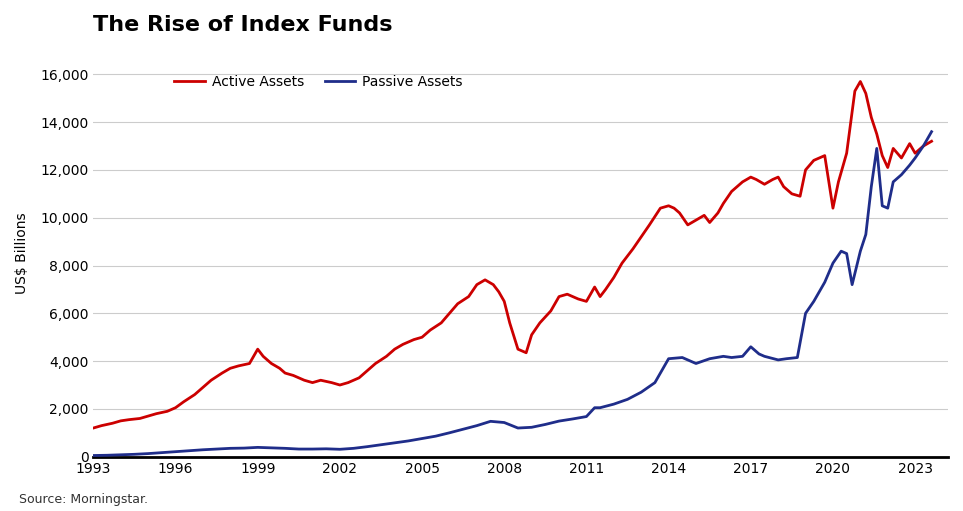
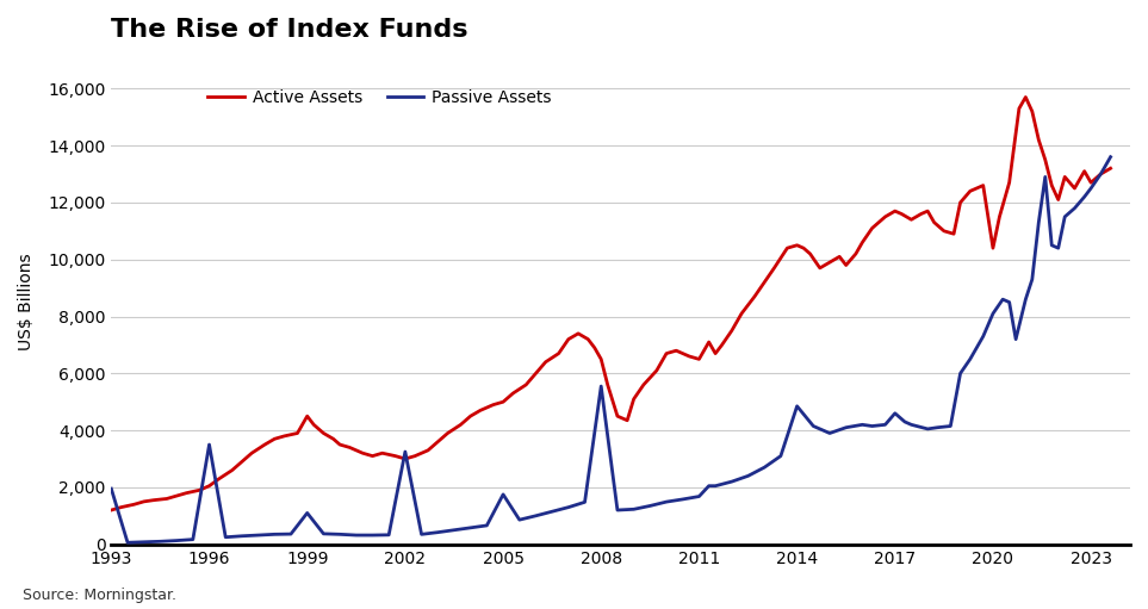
Passive Assets/1993: 50 -> 1,950
Passive Assets/1996: 210 -> 3,500
Passive Assets/1999: 390 -> 1,100
Passive Assets/2002: 310 -> 3,250
Passive Assets/2005: 760 -> 1,750
Passive Assets/2008: 1,430 -> 5,550
Passive Assets/2014: 4,100 -> 4,850
